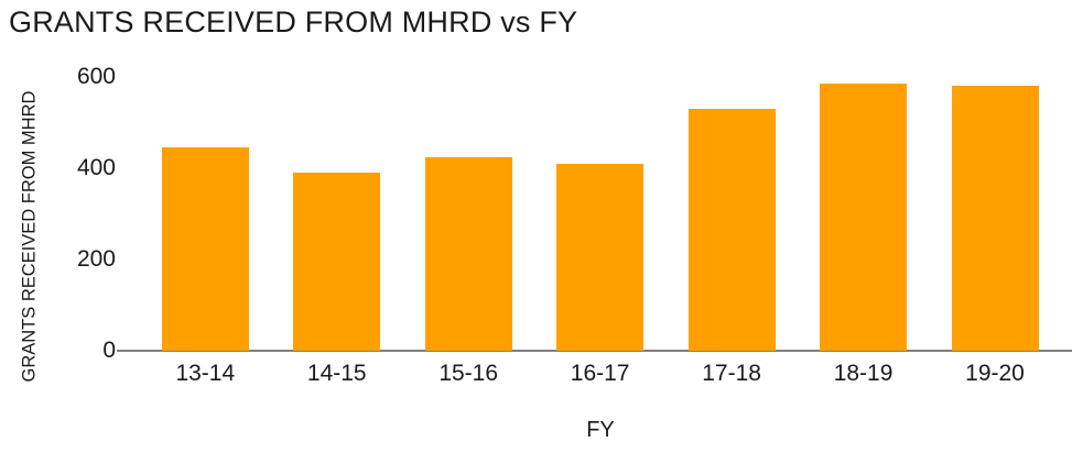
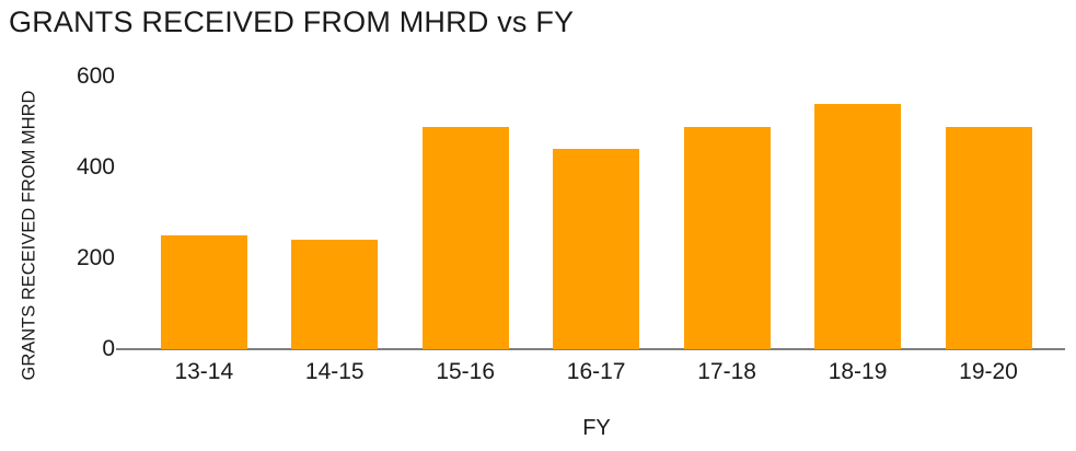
13-14: 440 -> 250
14-15: 390 -> 240
15-16: 420 -> 490
16-17: 410 -> 440
17-18: 530 -> 490
18-19: 580 -> 540
19-20: 580 -> 490
